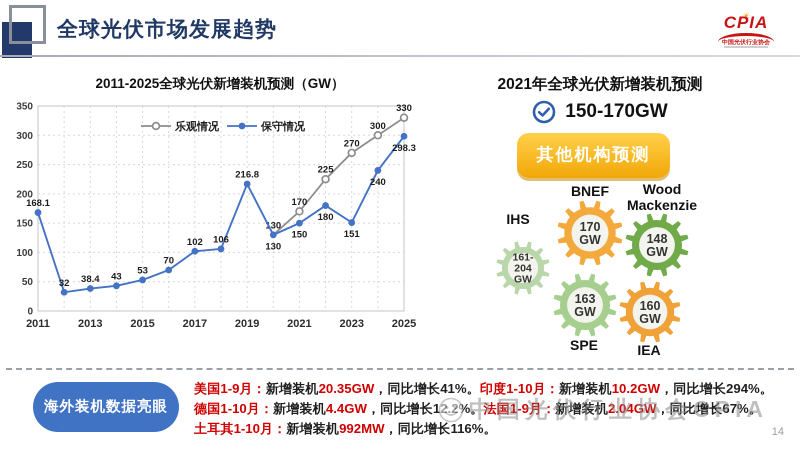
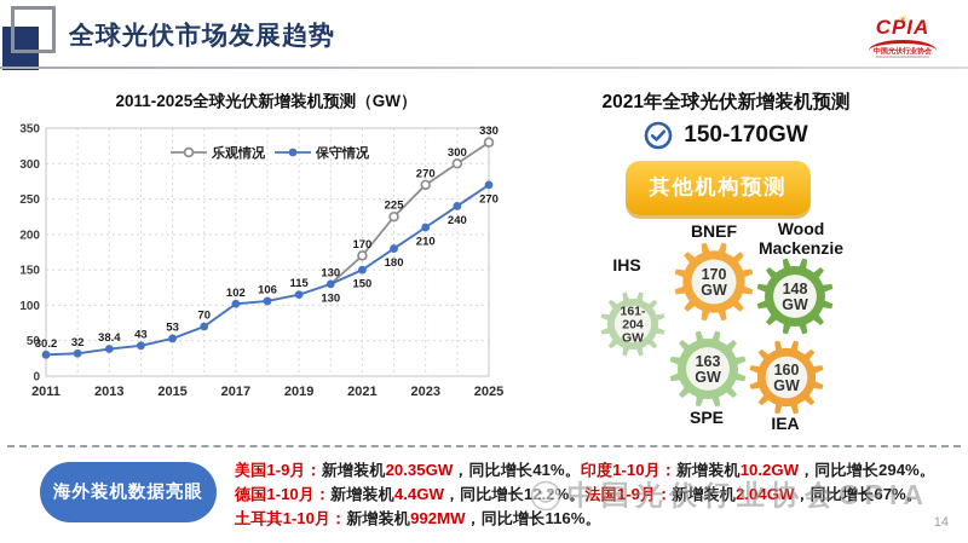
保守情况/2011: 168.1 -> 30.2
保守情况/2019: 216.8 -> 115
保守情况/2023: 151 -> 210
保守情况/2025: 298.3 -> 270
